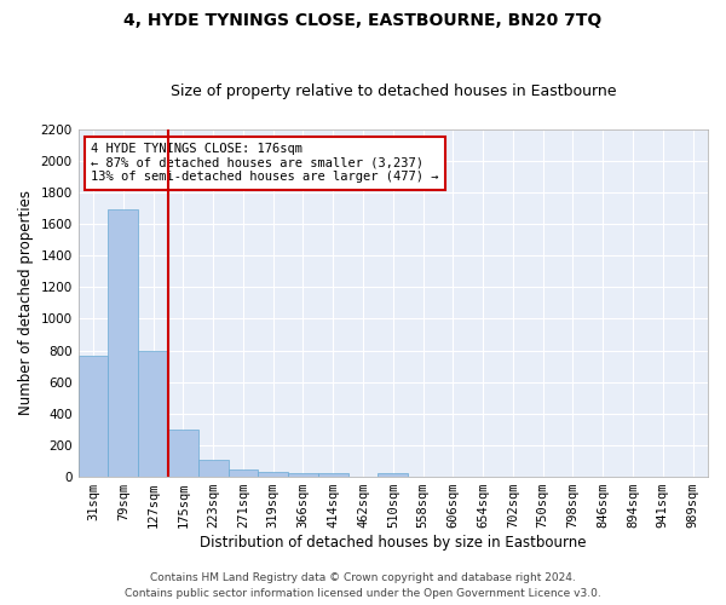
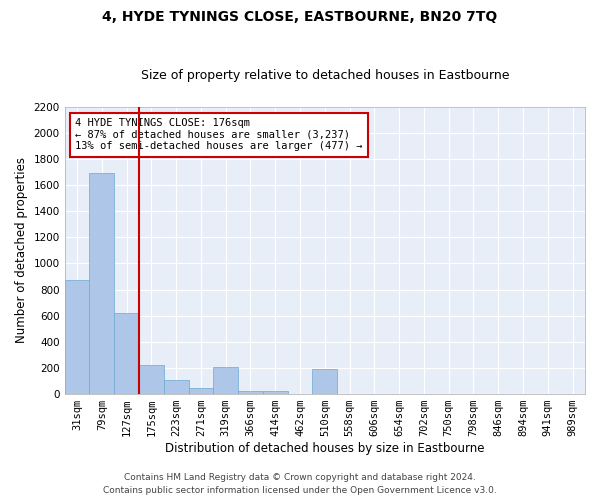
31sqm: 770 -> 870
127sqm: 800 -> 620
175sqm: 300 -> 220
319sqm: 30 -> 210
510sqm: 20 -> 190
